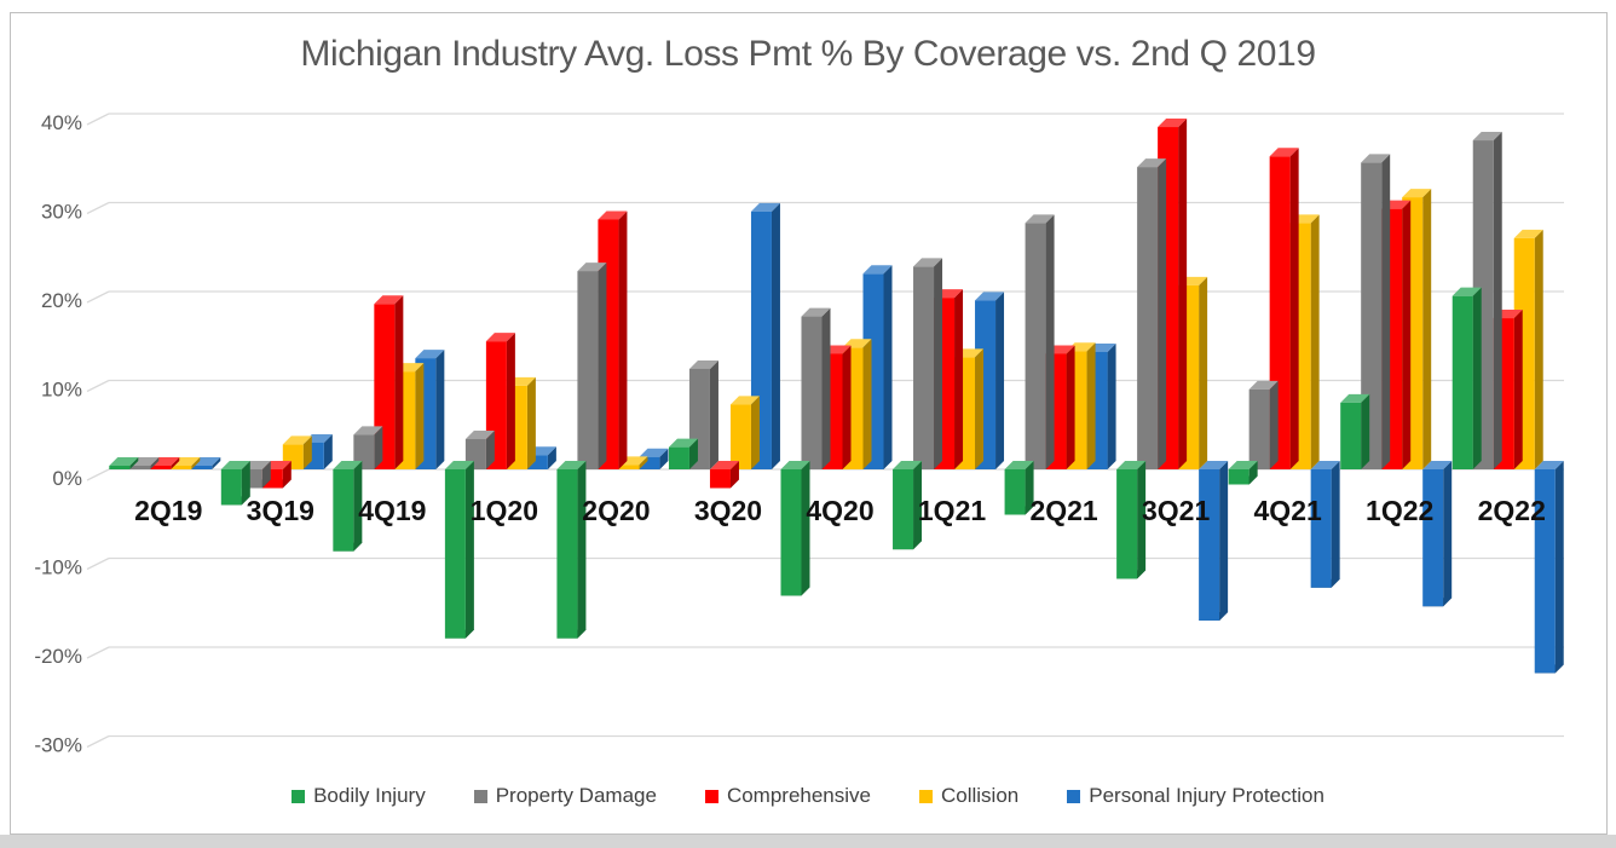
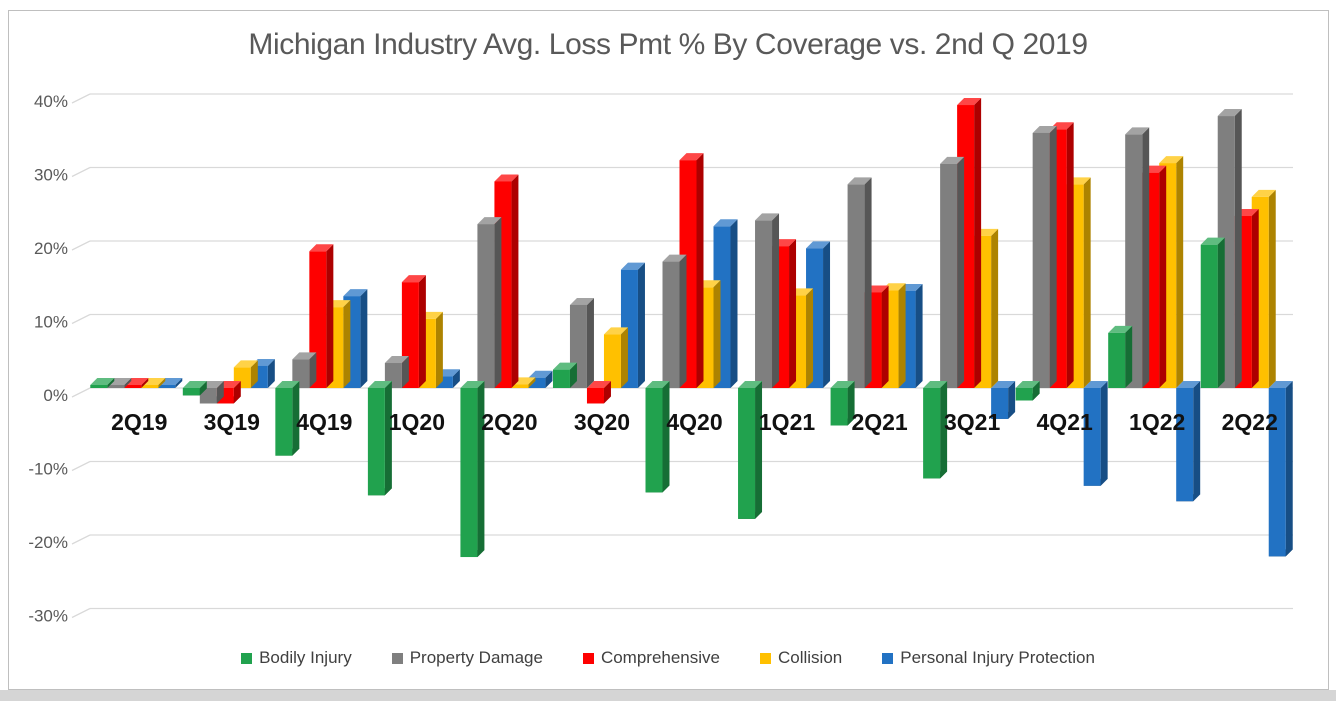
Bodily Injury/3Q19: -4% -> -1%
Bodily Injury/1Q20: -19% -> -15%
Bodily Injury/2Q20: -19% -> -23%
Personal Injury Protection/3Q20: 29% -> 16%
Comprehensive/4Q20: 13% -> 31%
Bodily Injury/1Q21: -9% -> -18%
Property Damage/3Q21: 34% -> 30%
Personal Injury Protection/3Q21: -17% -> -4%
Property Damage/4Q21: 9% -> 35%
Comprehensive/2Q22: 17% -> 23%
